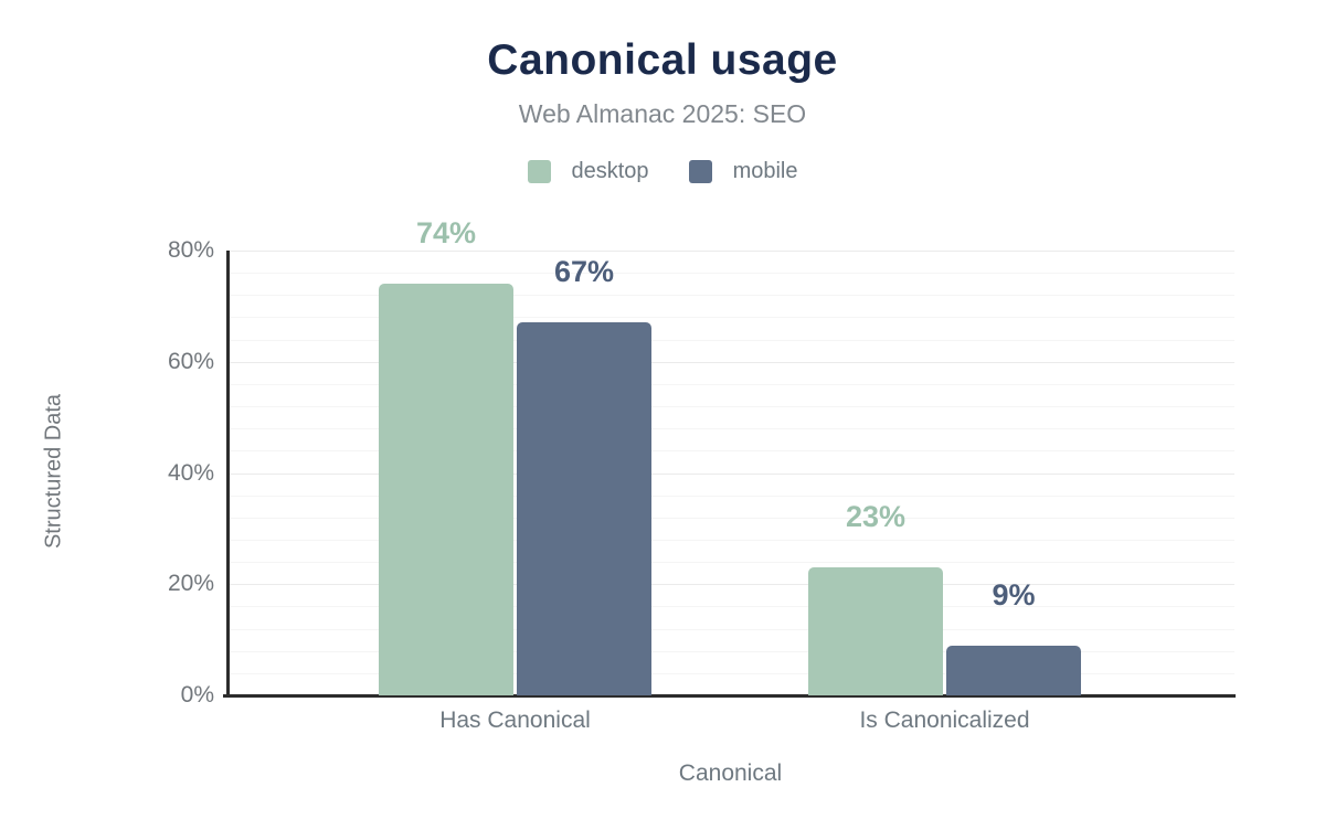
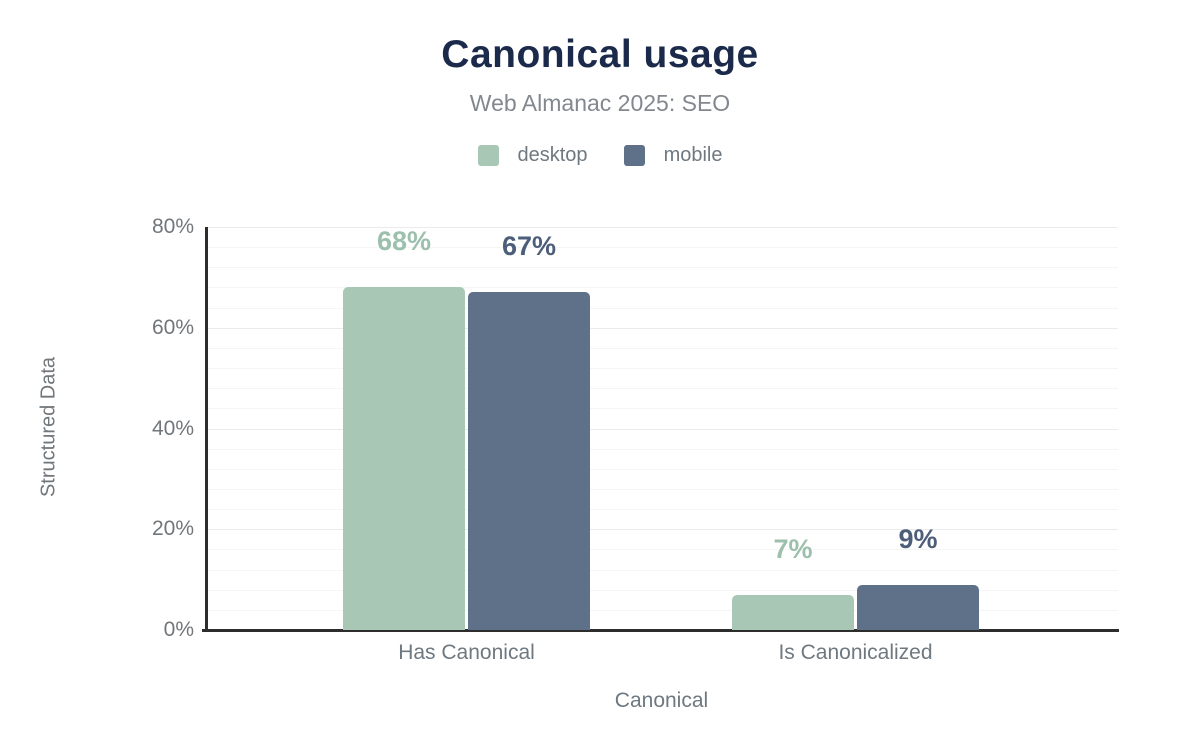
desktop/Has Canonical: 74% -> 68%
desktop/Is Canonicalized: 23% -> 7%
